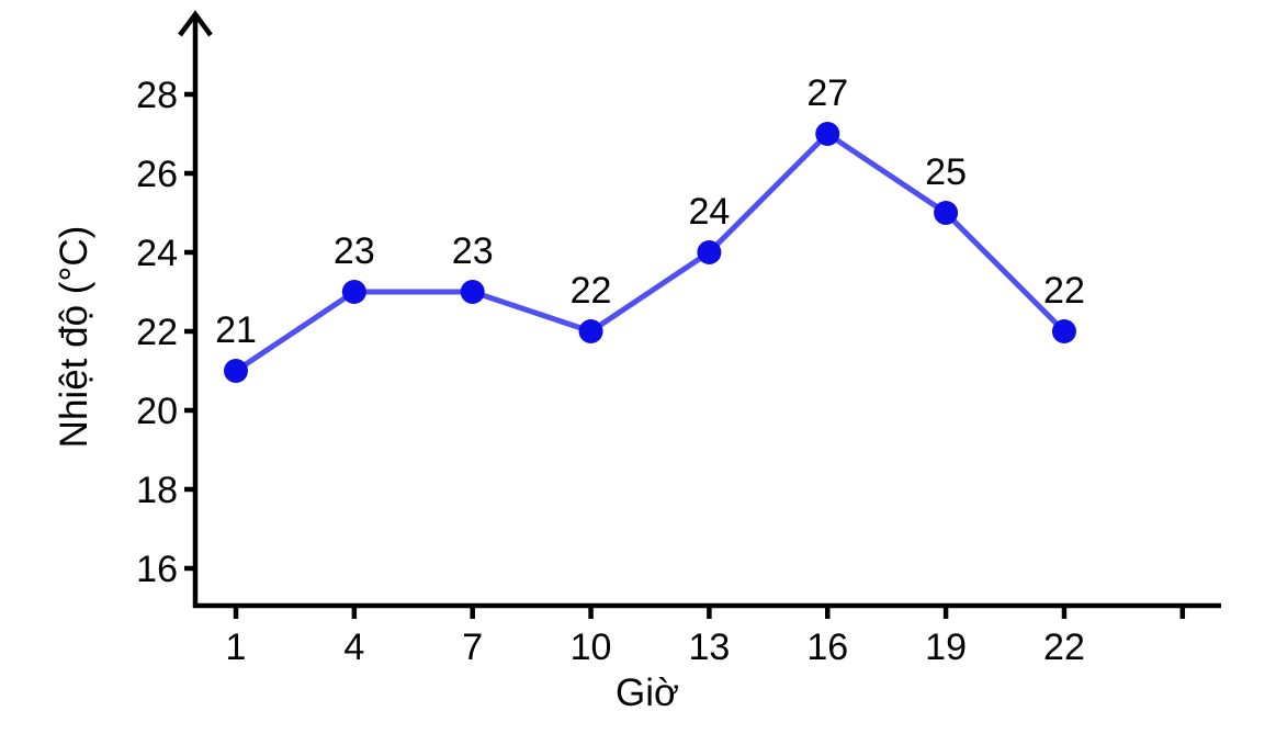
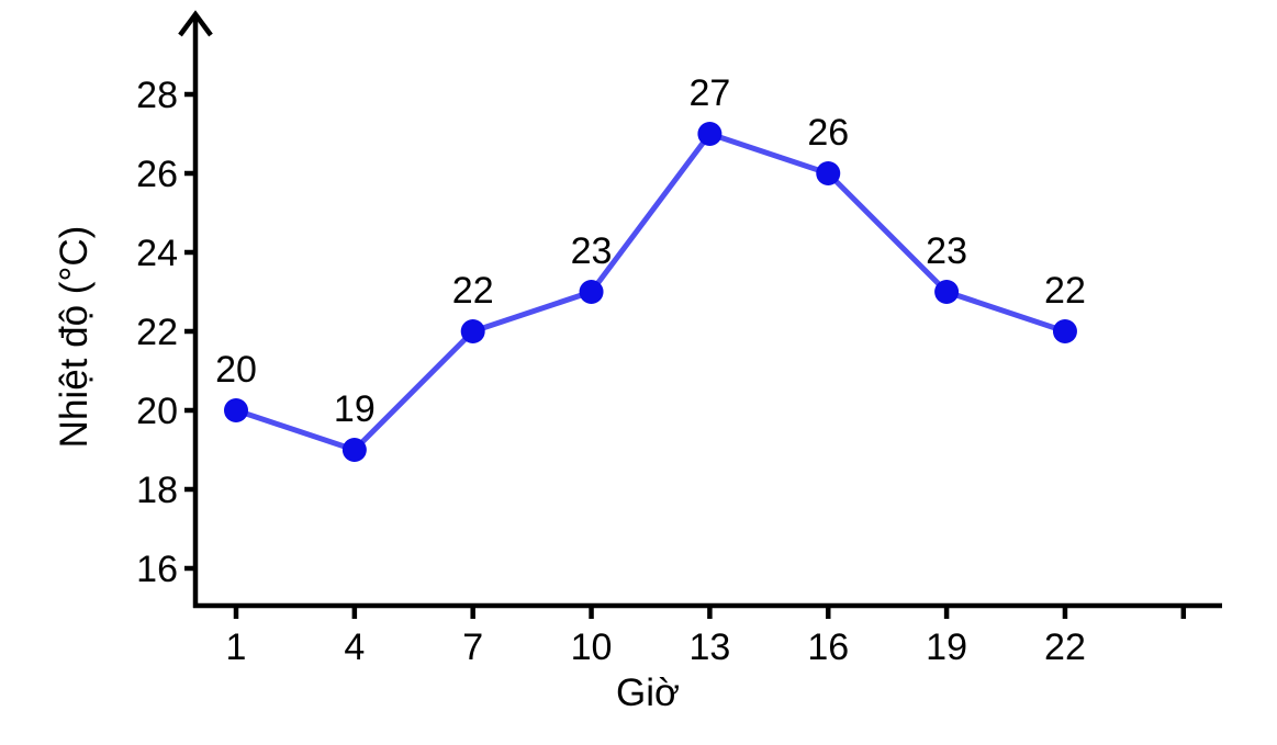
1: 21 -> 20
4: 23 -> 19
7: 23 -> 22
10: 22 -> 23
13: 24 -> 27
16: 27 -> 26
19: 25 -> 23
